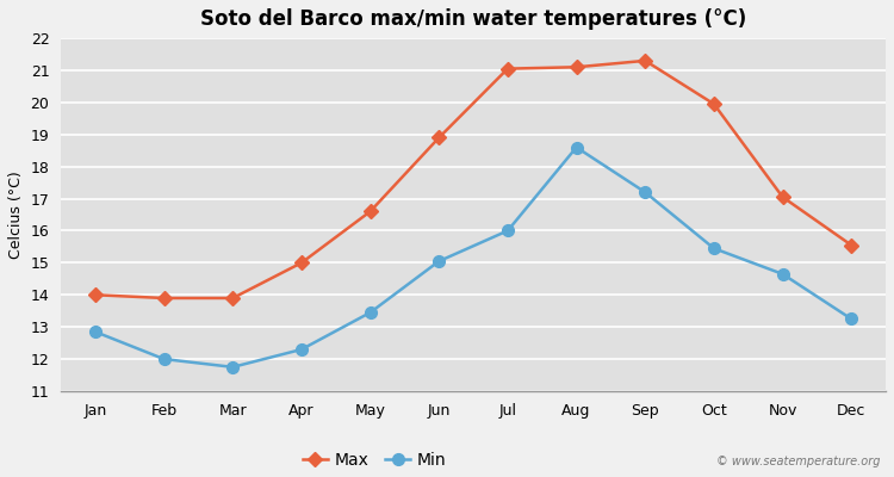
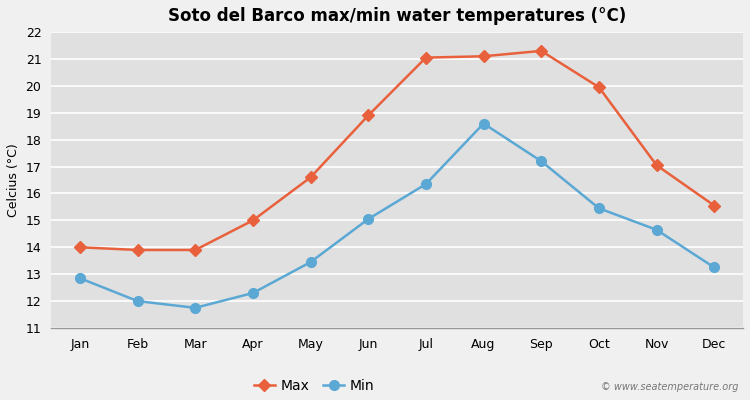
Min/Jul: 16.00 -> 16.35
